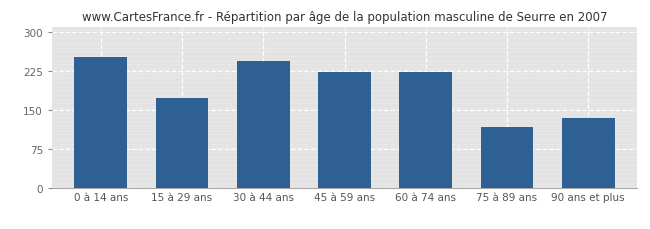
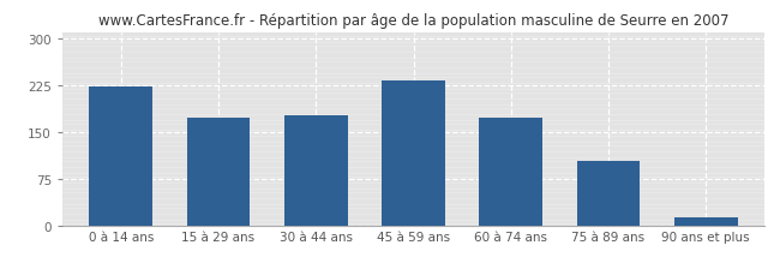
0 à 14 ans: 252 -> 222
30 à 44 ans: 244 -> 177
45 à 59 ans: 222 -> 232
60 à 74 ans: 222 -> 172
75 à 89 ans: 116 -> 103
90 ans et plus: 134 -> 13
